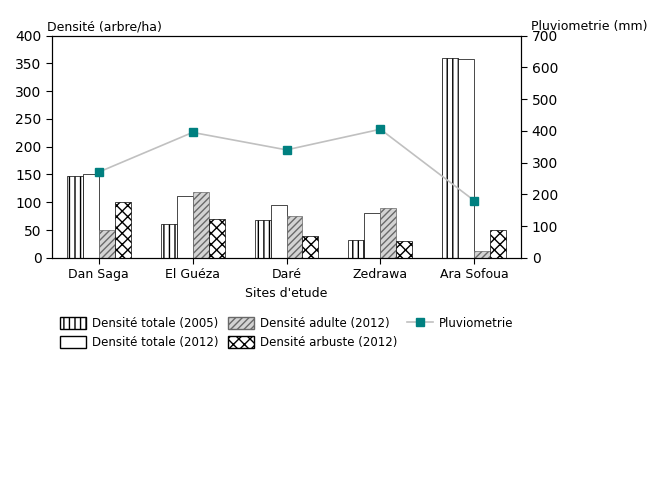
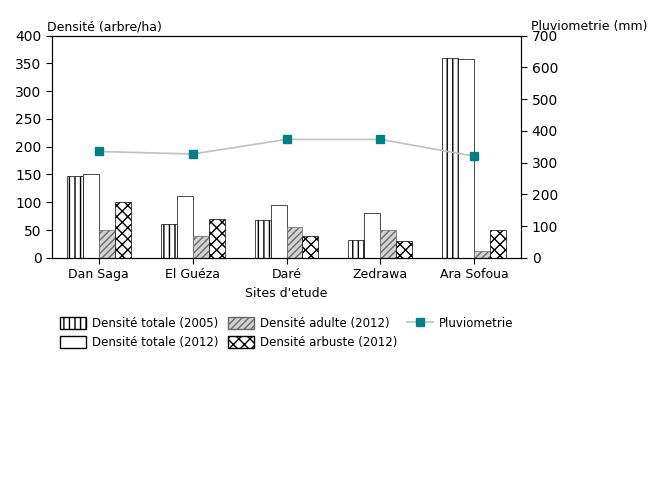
Pluviometrie/Dan Saga: 270 -> 335
Pluviometrie/El Guéza: 395 -> 327
Densité adulte (2012)/El Guéza: 118 -> 40
Pluviometrie/Daré: 340 -> 373
Densité adulte (2012)/Daré: 76 -> 55
Pluviometrie/Zedrawa: 405 -> 373
Densité adulte (2012)/Zedrawa: 90 -> 50
Pluviometrie/Ara Sofoua: 180 -> 320
